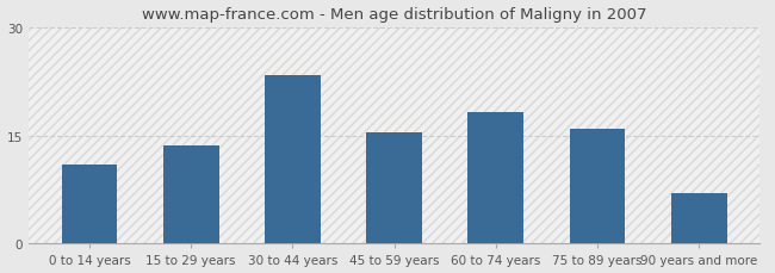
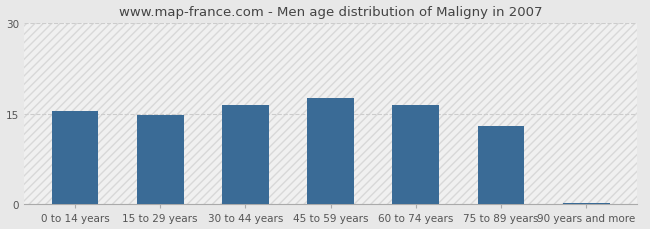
0 to 14 years: 11.0 -> 15.4
15 to 29 years: 13.6 -> 14.7
30 to 44 years: 23.4 -> 16.5
45 to 59 years: 15.4 -> 17.6
60 to 74 years: 18.2 -> 16.5
75 to 89 years: 16.0 -> 13.0
90 years and more: 7.0 -> 0.2
